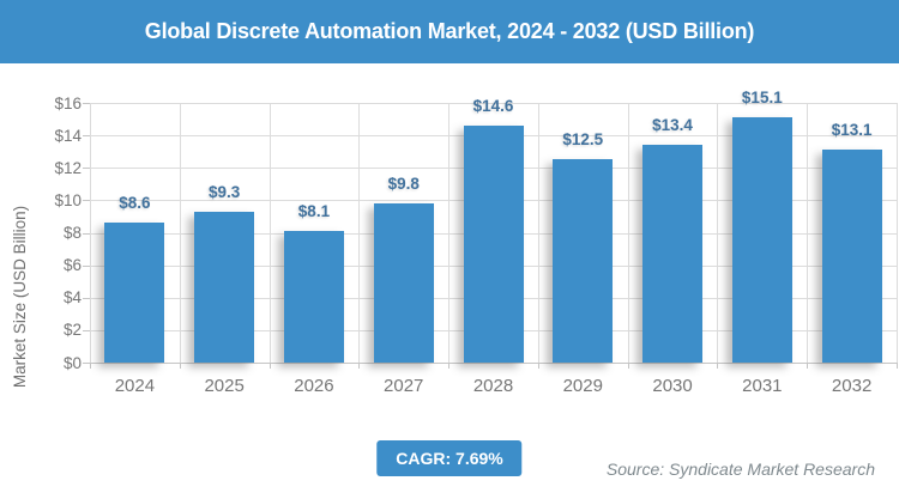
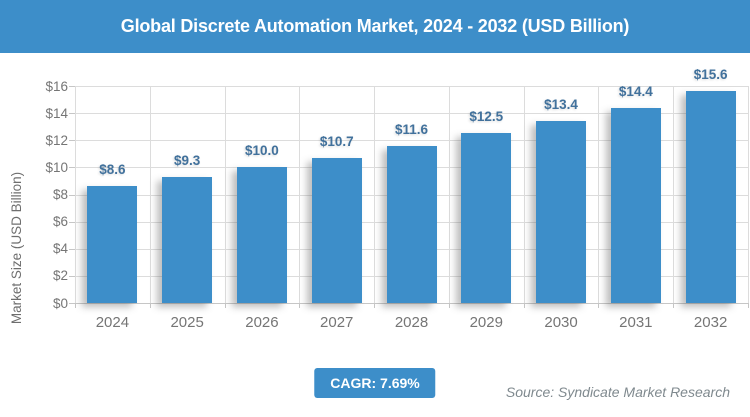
2026: $8.1 -> $10.0
2027: $9.8 -> $10.7
2028: $14.6 -> $11.6
2031: $15.1 -> $14.4
2032: $13.1 -> $15.6
